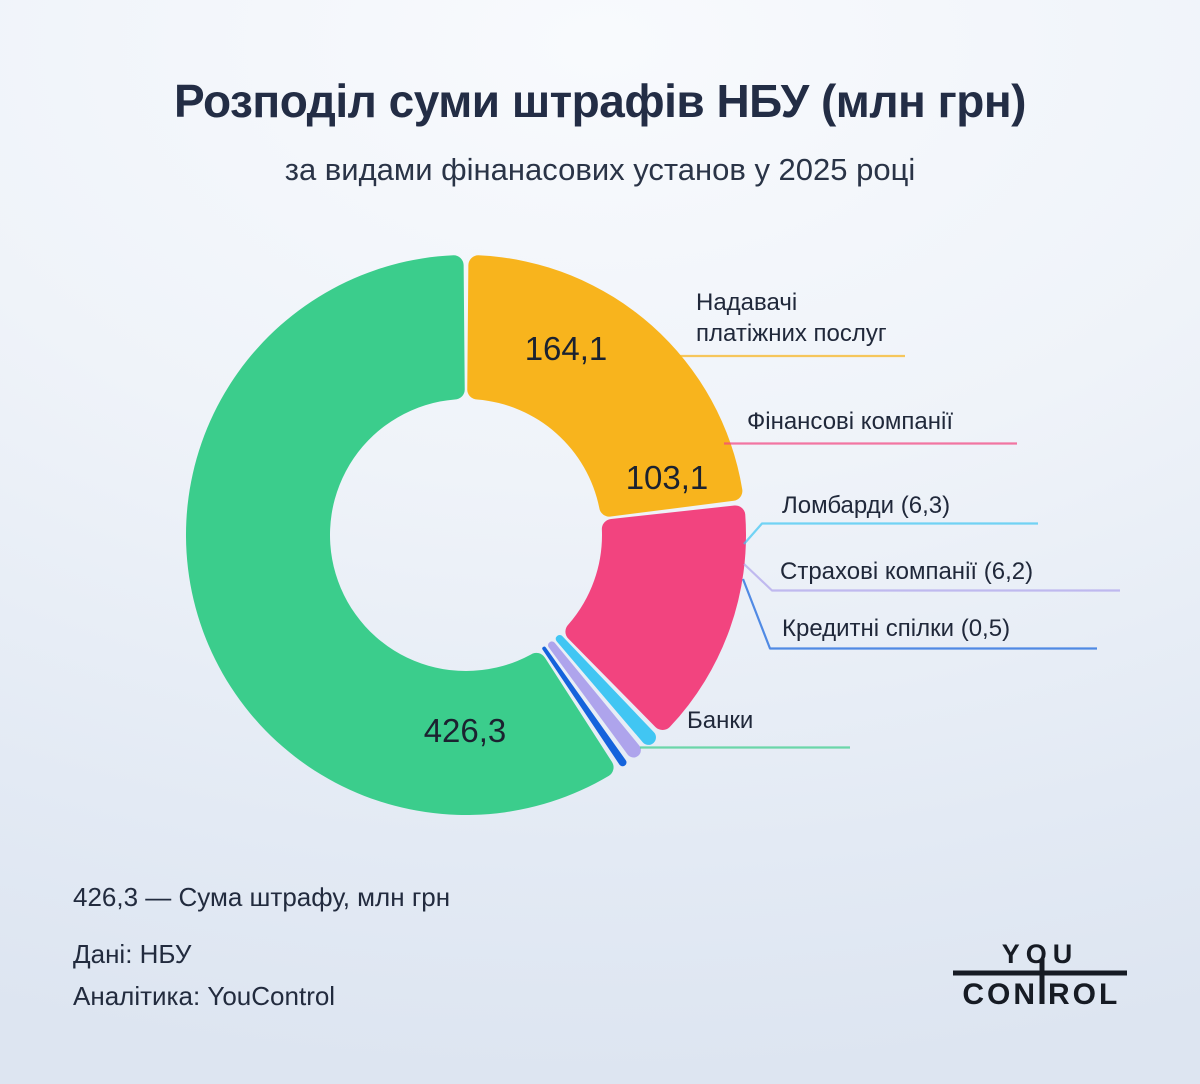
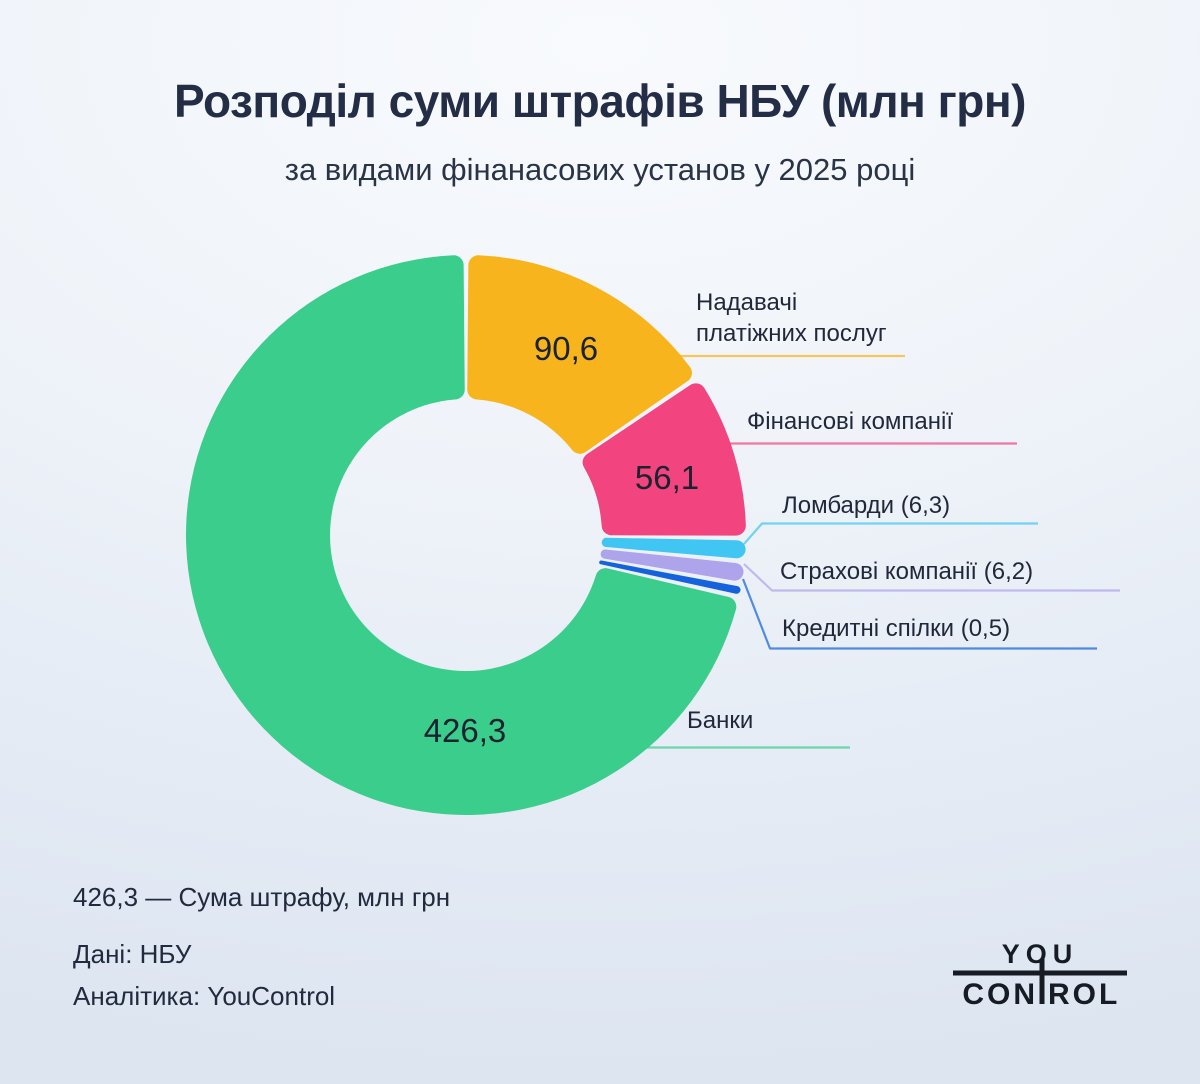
Надавачі платіжних послуг: 164,1 -> 90,6
Фінансові компанії: 103,1 -> 56,1
